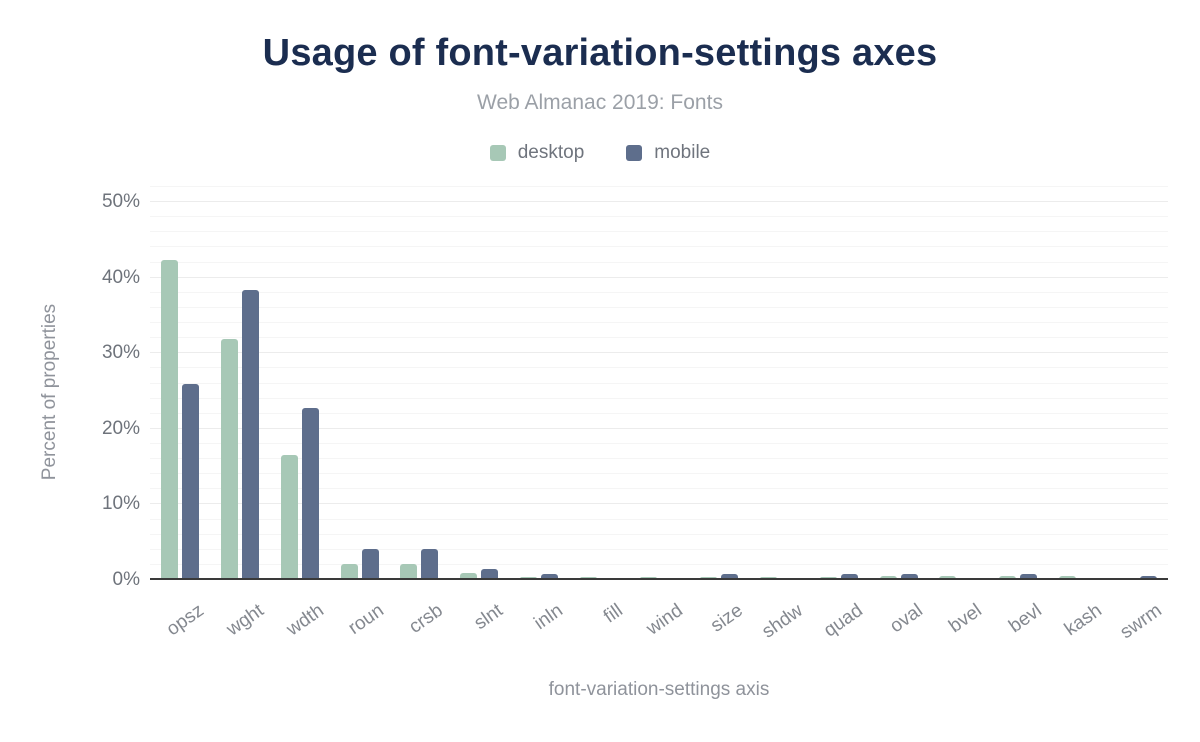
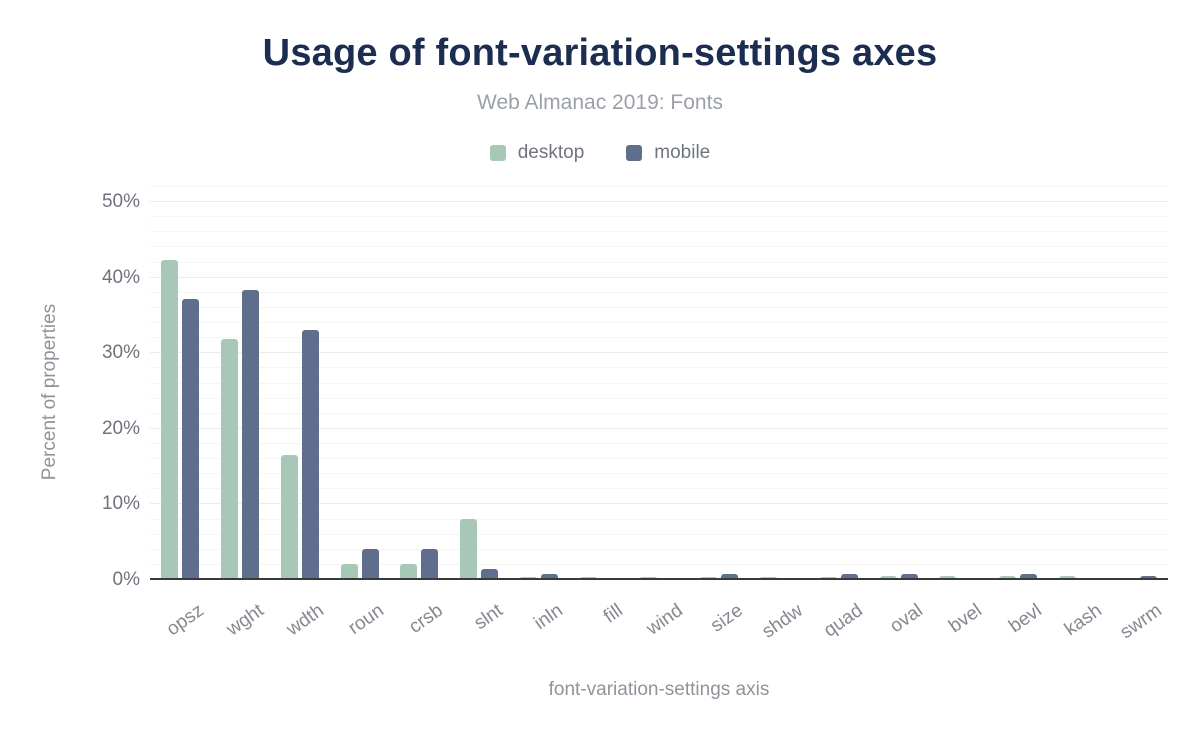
mobile/opsz: 26% -> 37%
mobile/wdth: 23% -> 33%
desktop/slnt: 1% -> 8%
